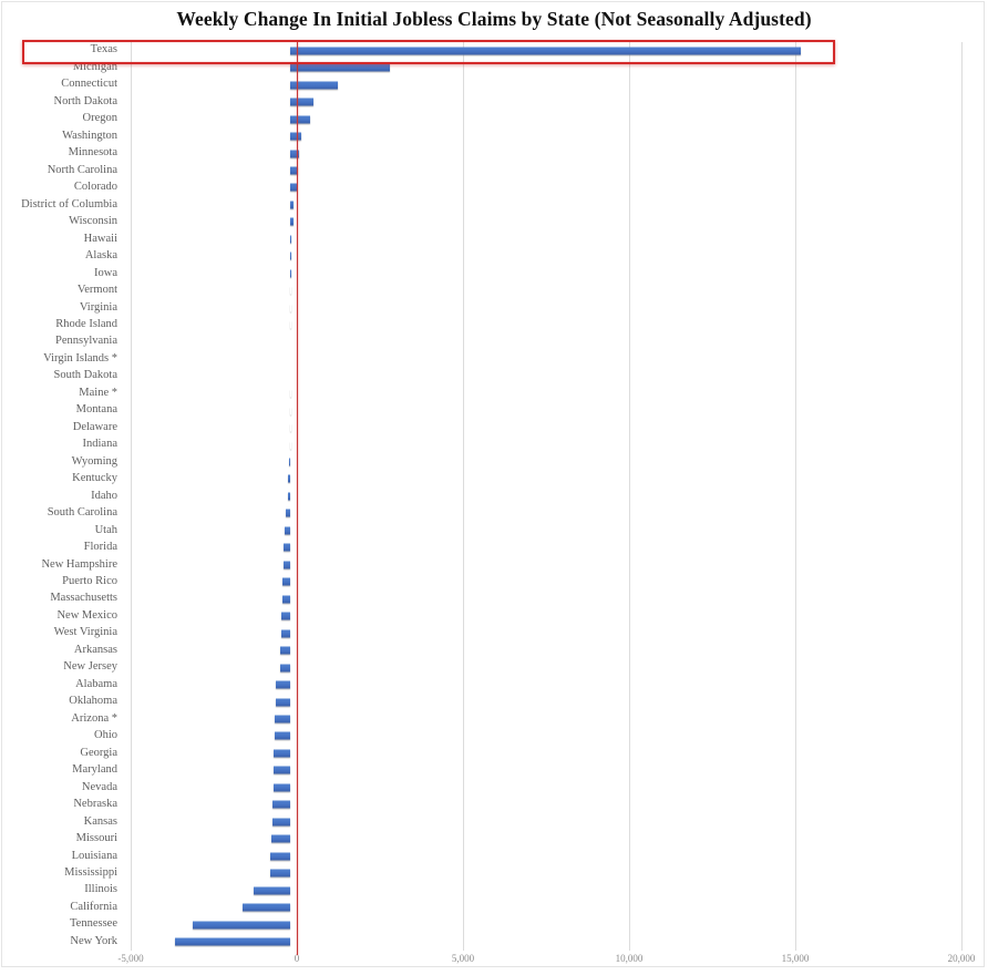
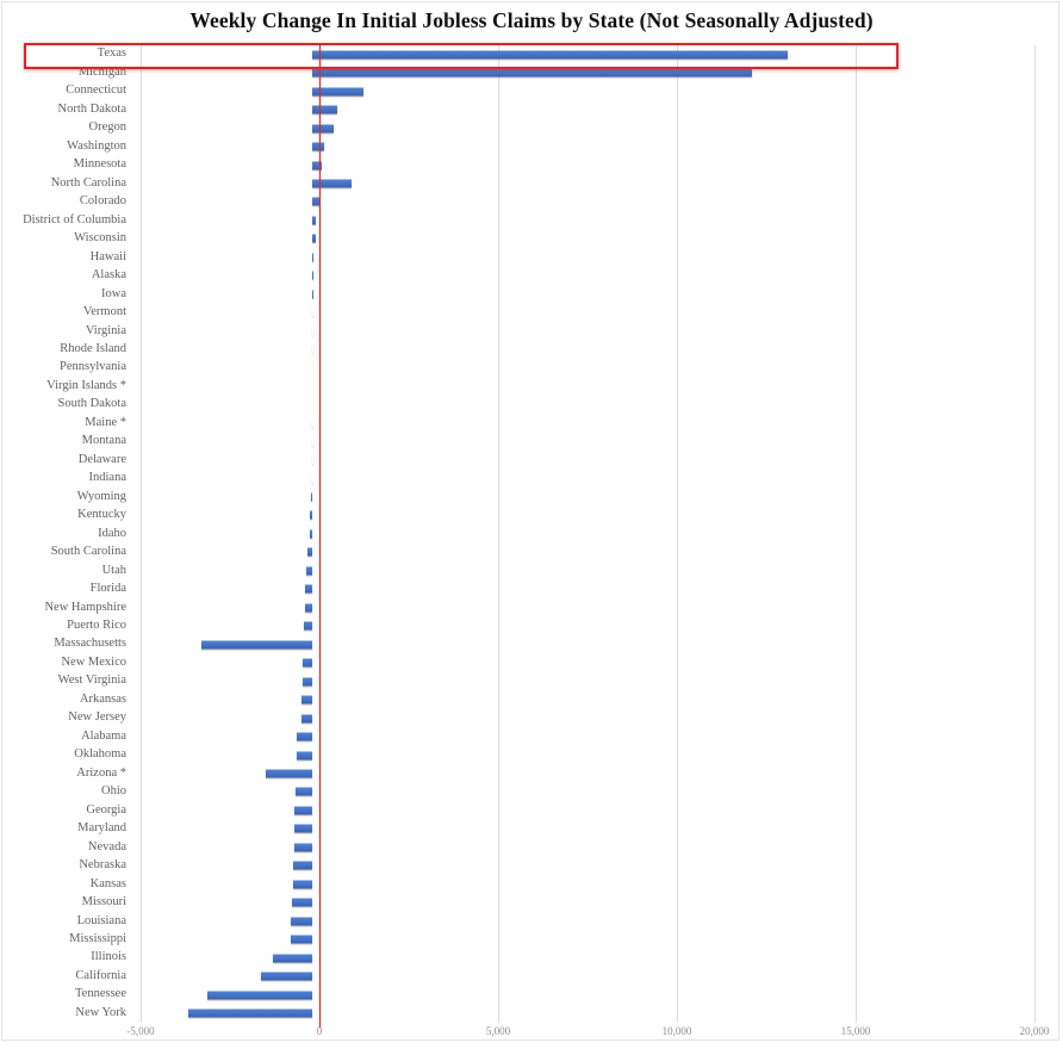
Texas: 15400 -> 13300
Michigan: 3000 -> 12300
North Carolina: 200 -> 1100
Massachusetts: -200 -> -3100
Arizona *: -500 -> -1300
